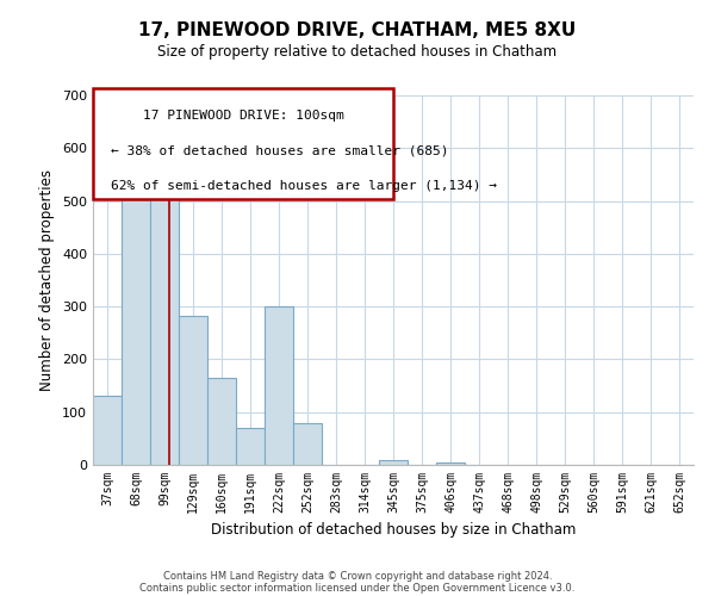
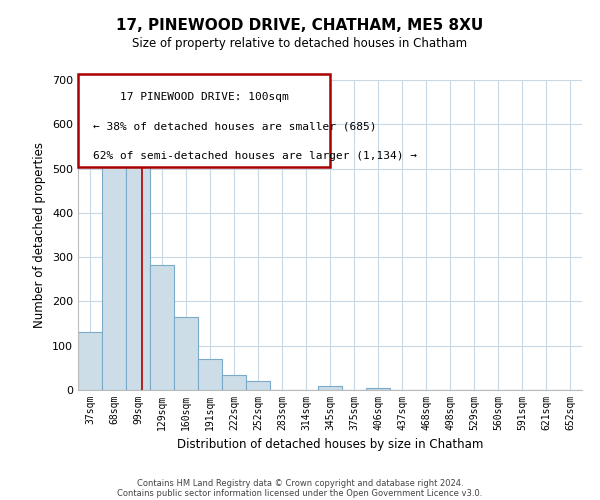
222sqm: 300 -> 33
252sqm: 80 -> 20
